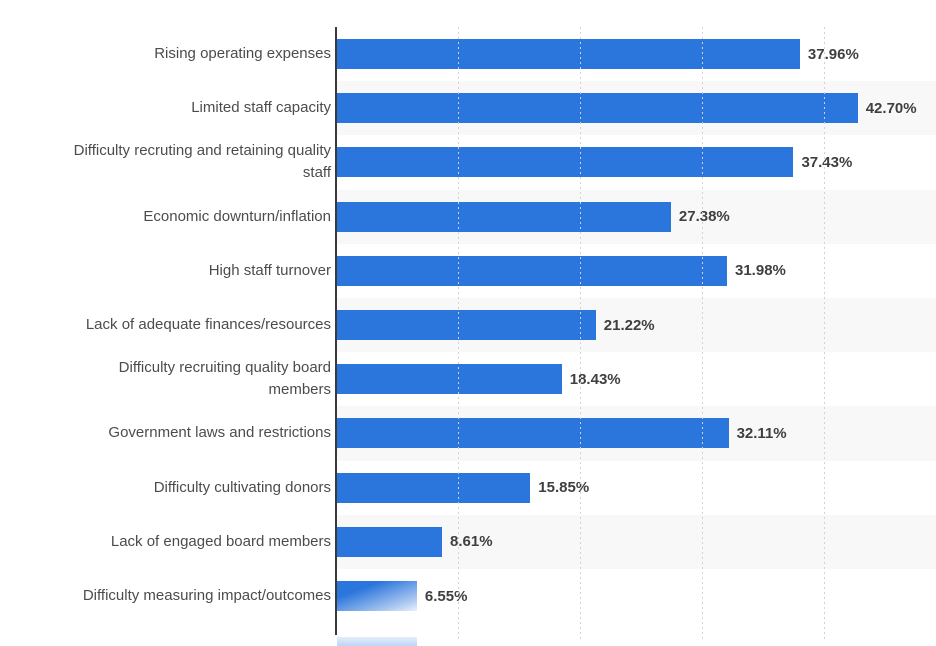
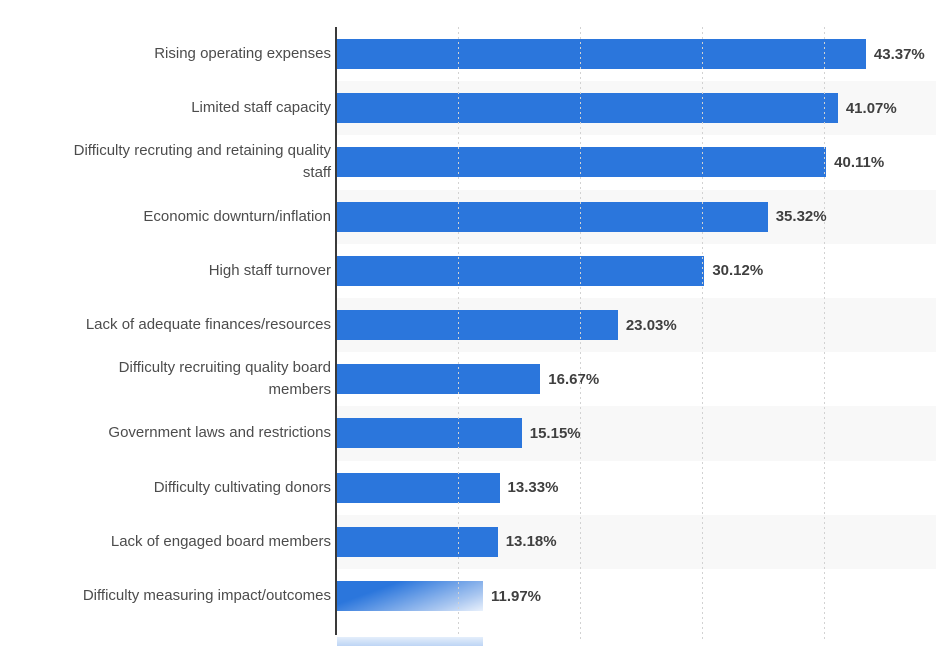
Rising operating expenses: 37.96% -> 43.37%
Limited staff capacity: 42.70% -> 41.07%
Difficulty recruting and retaining quality staff: 37.43% -> 40.11%
Economic downturn/inflation: 27.38% -> 35.32%
High staff turnover: 31.98% -> 30.12%
Lack of adequate finances/resources: 21.22% -> 23.03%
Difficulty recruiting quality board members: 18.43% -> 16.67%
Government laws and restrictions: 32.11% -> 15.15%
Difficulty cultivating donors: 15.85% -> 13.33%
Lack of engaged board members: 8.61% -> 13.18%
Difficulty measuring impact/outcomes: 6.55% -> 11.97%
